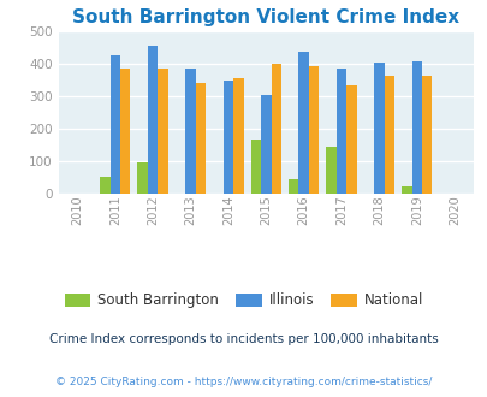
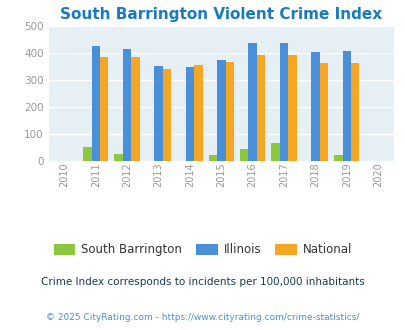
South Barrington/2012: 95 -> 25
Illinois/2012: 455 -> 414
Illinois/2013: 385 -> 352
South Barrington/2015: 165 -> 22
Illinois/2015: 305 -> 375
National/2015: 400 -> 368
South Barrington/2017: 145 -> 65
Illinois/2017: 385 -> 440
National/2017: 335 -> 392
